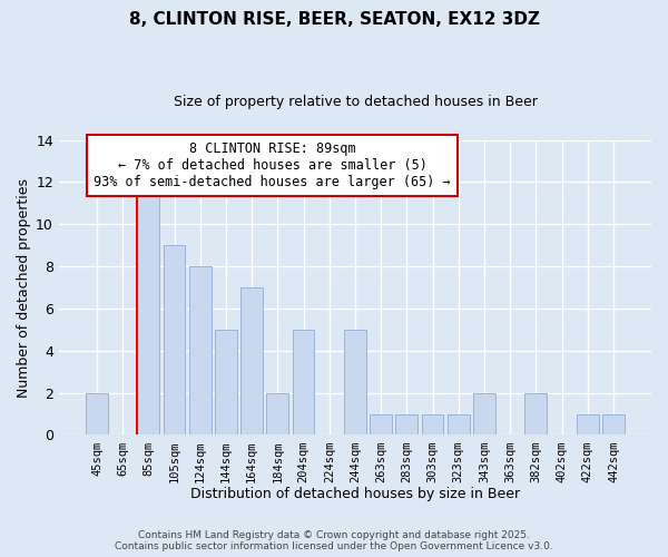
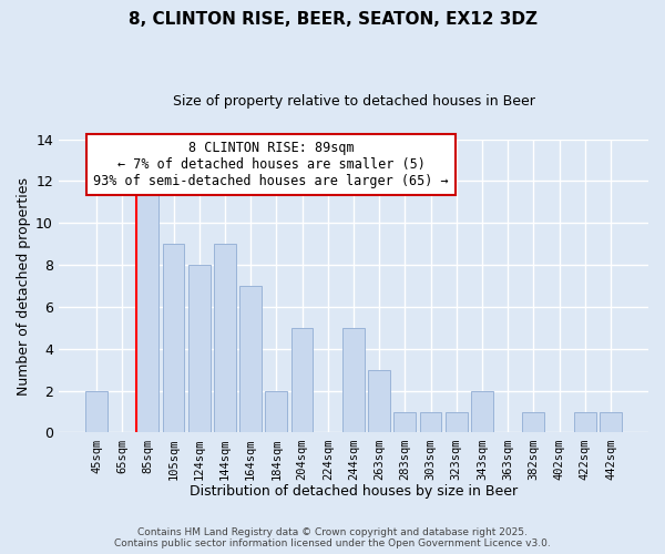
144sqm: 5 -> 9
263sqm: 1 -> 3
382sqm: 2 -> 1
